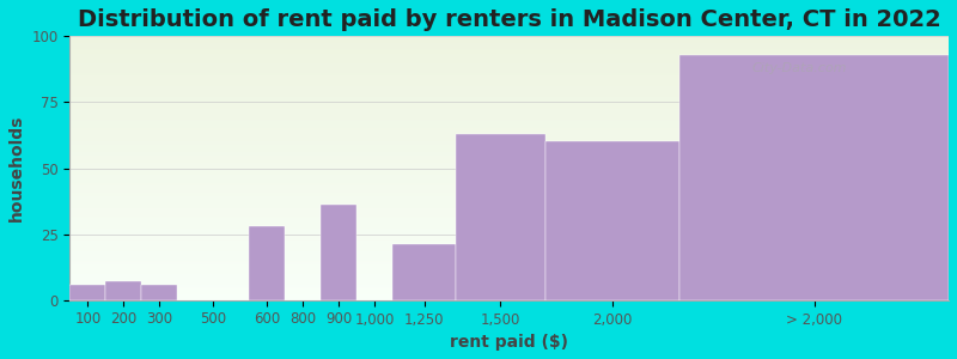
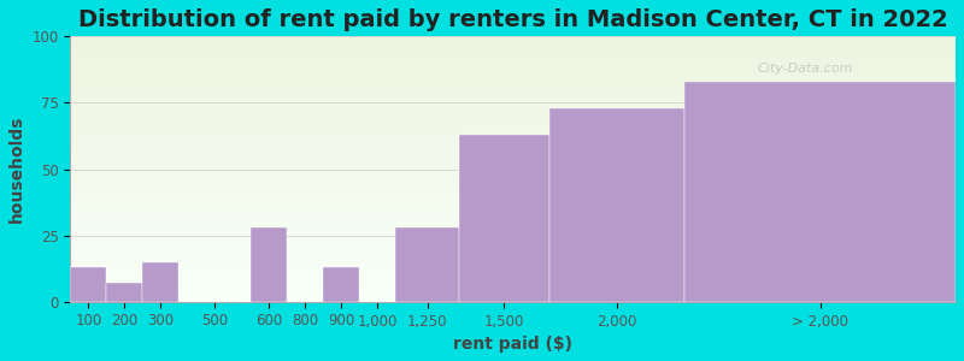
100: 6 -> 13
300: 6 -> 15
900: 36 -> 13
1,250: 21 -> 28
2,000: 60 -> 73
> 2,000: 93 -> 83
